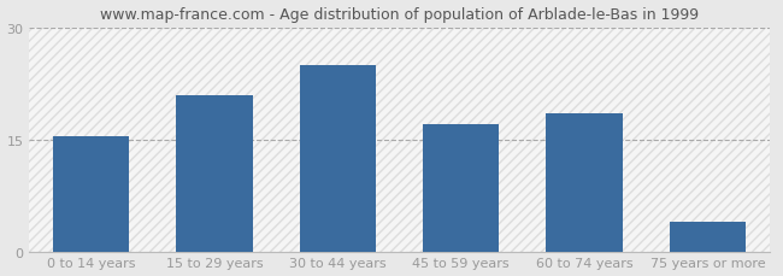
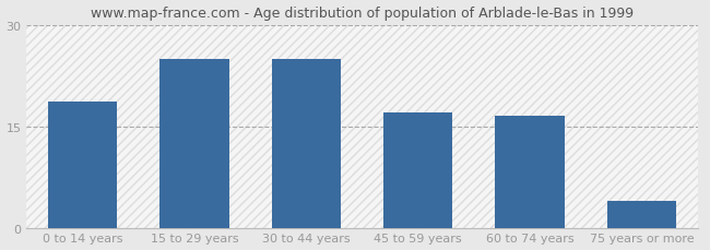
0 to 14 years: 15.5 -> 18.6
15 to 29 years: 21.0 -> 25.0
60 to 74 years: 18.5 -> 16.6
